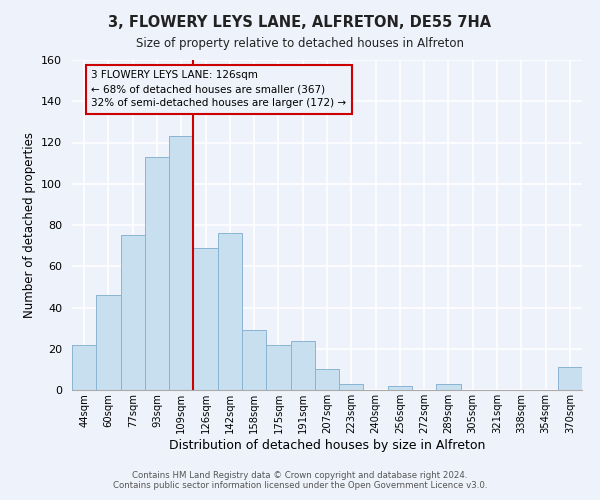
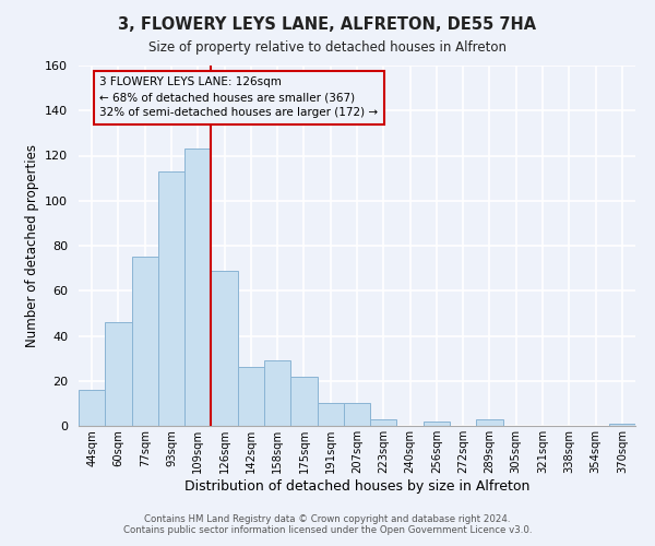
44sqm: 22 -> 16
142sqm: 76 -> 26
191sqm: 24 -> 10
370sqm: 11 -> 1
